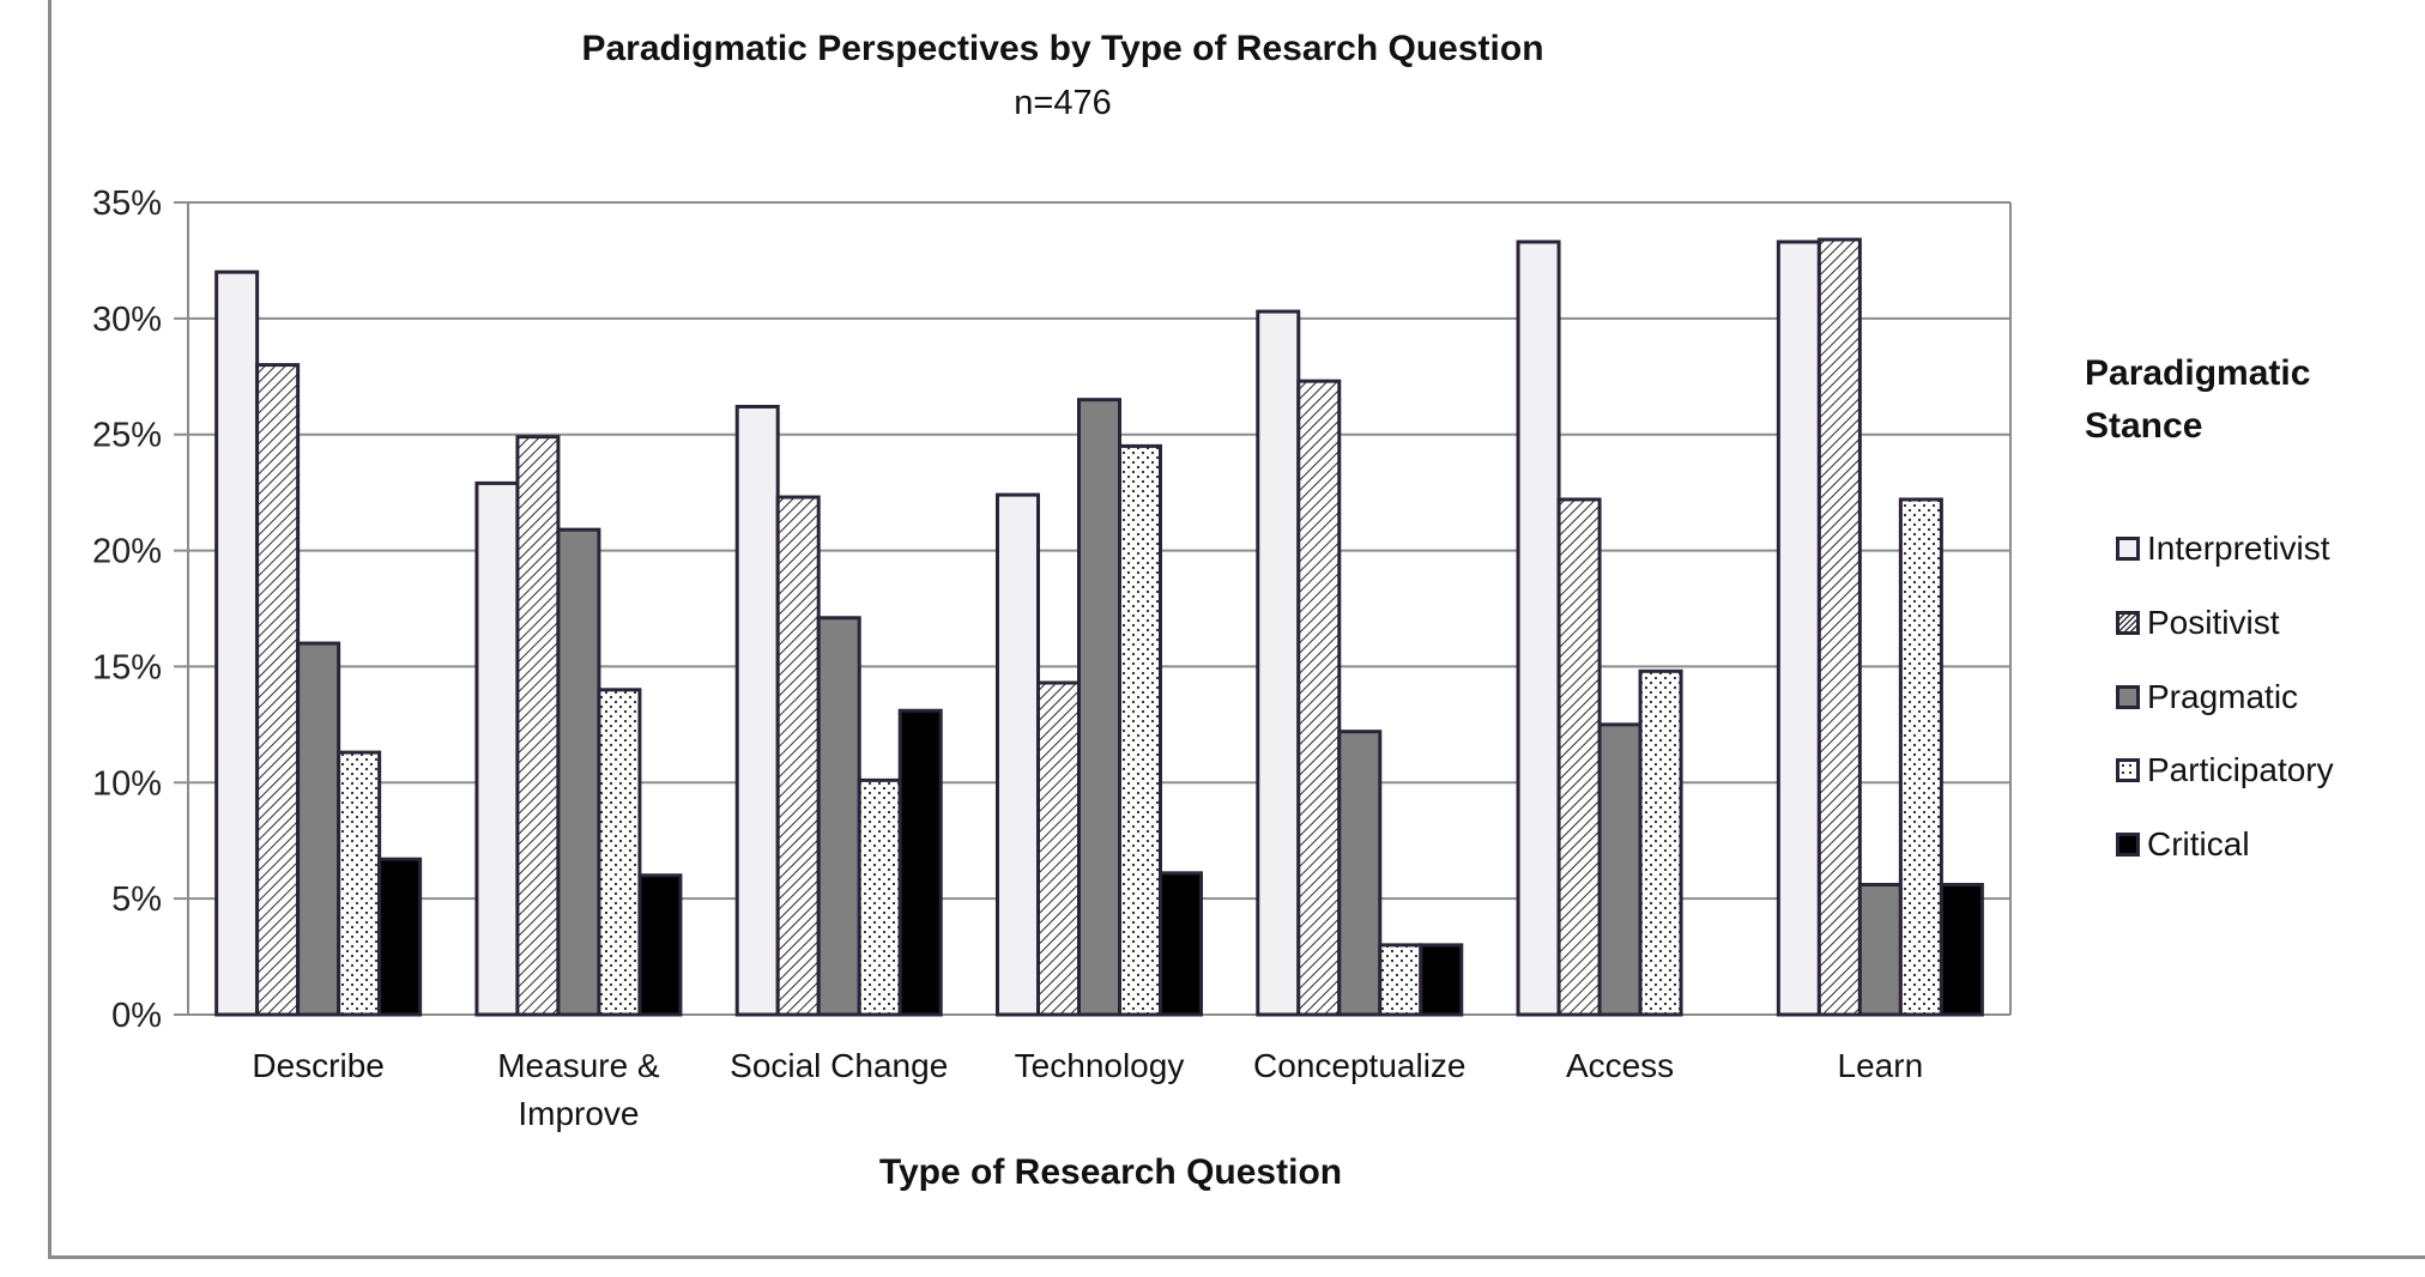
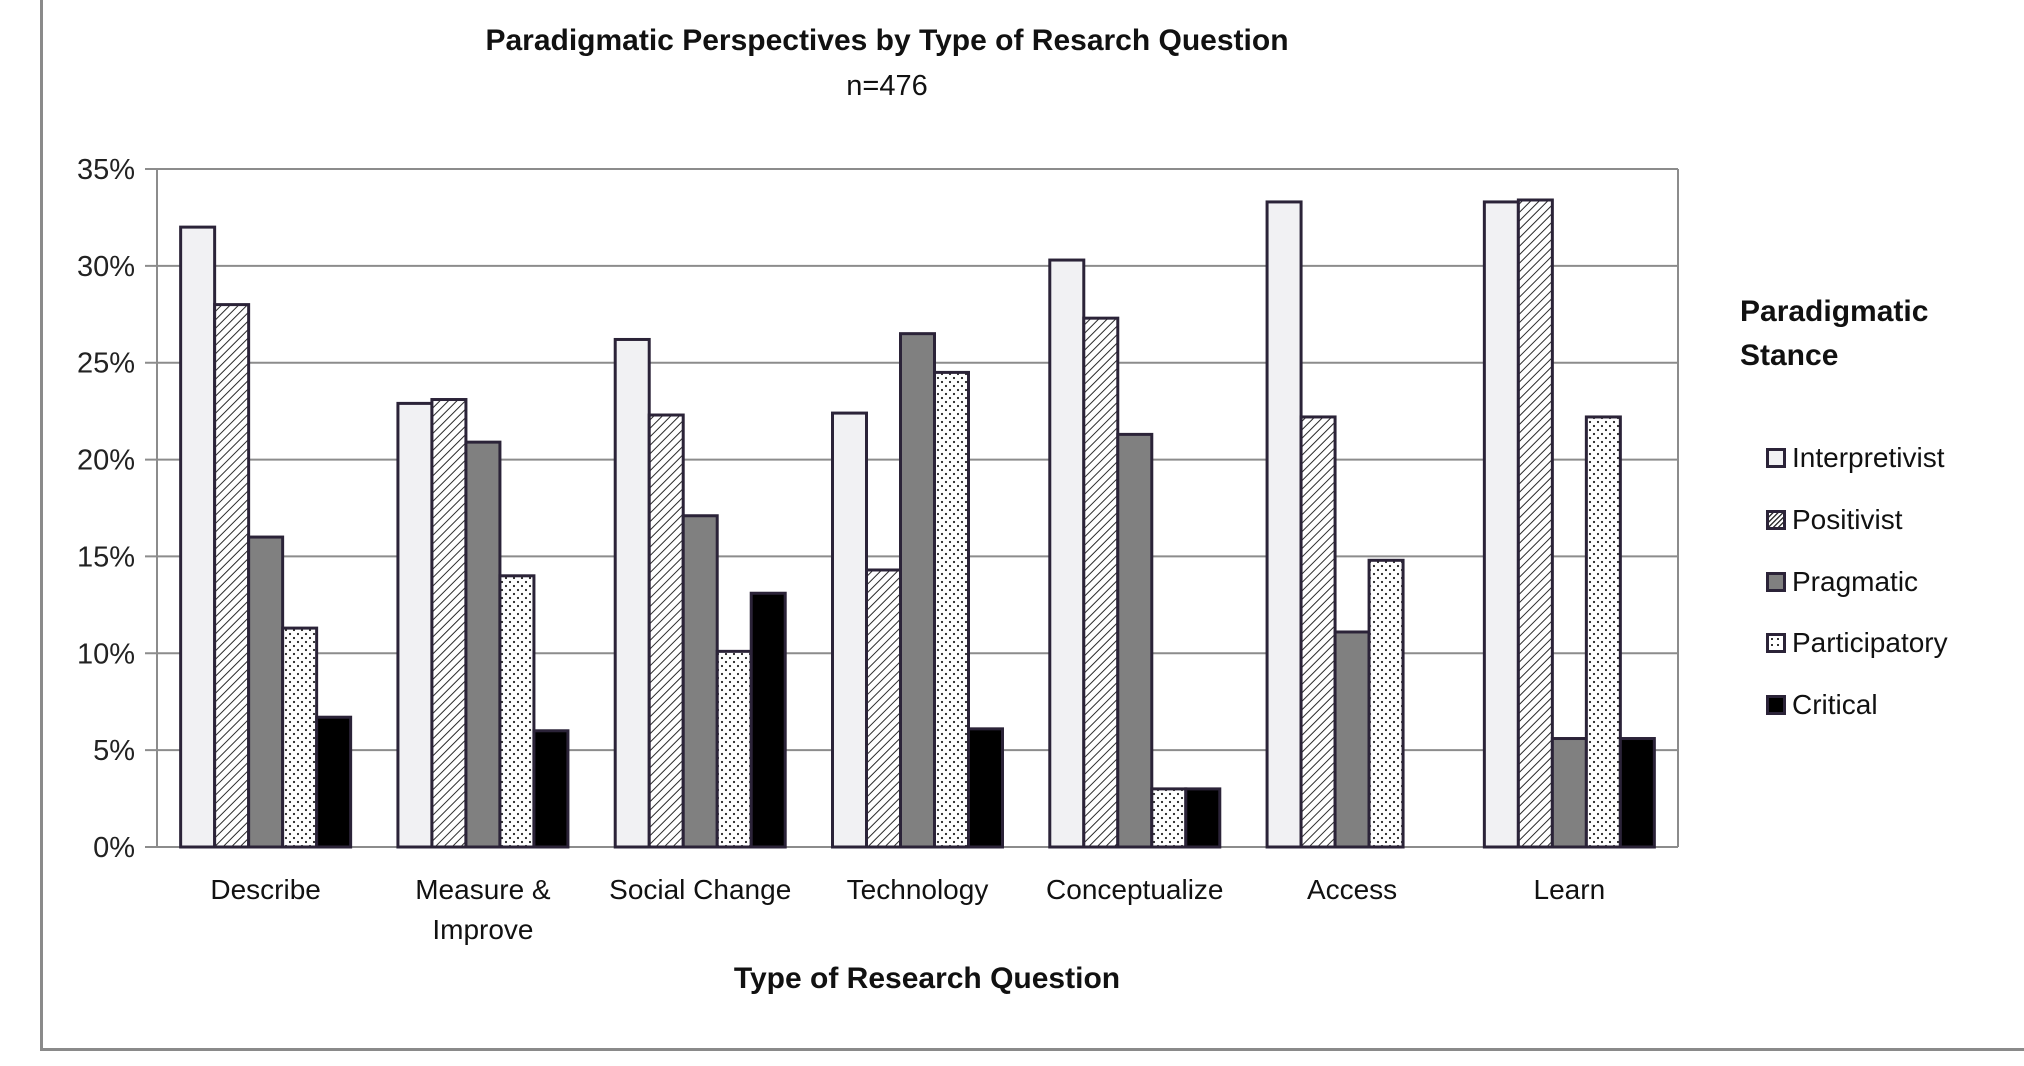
Positivist/Measure & Improve: 24.9% -> 23.1%
Pragmatic/Conceptualize: 12.2% -> 21.3%
Pragmatic/Access: 12.5% -> 11.1%
